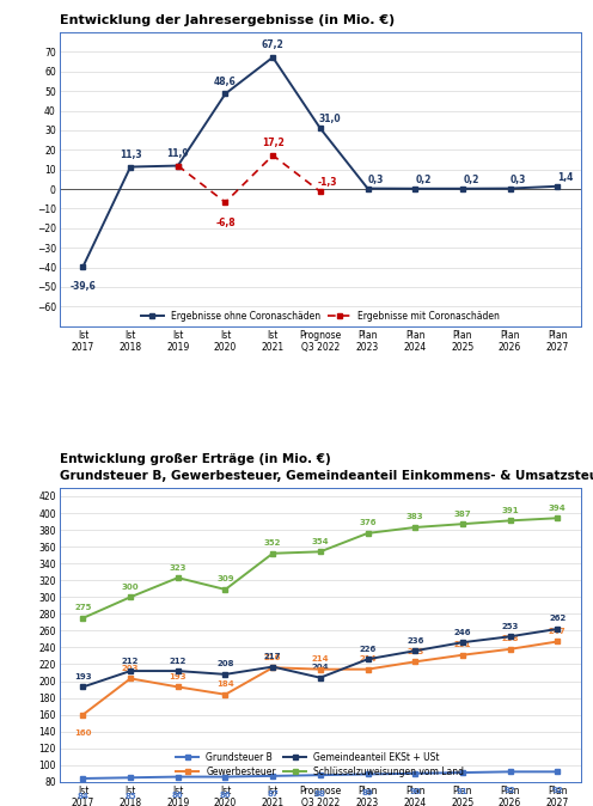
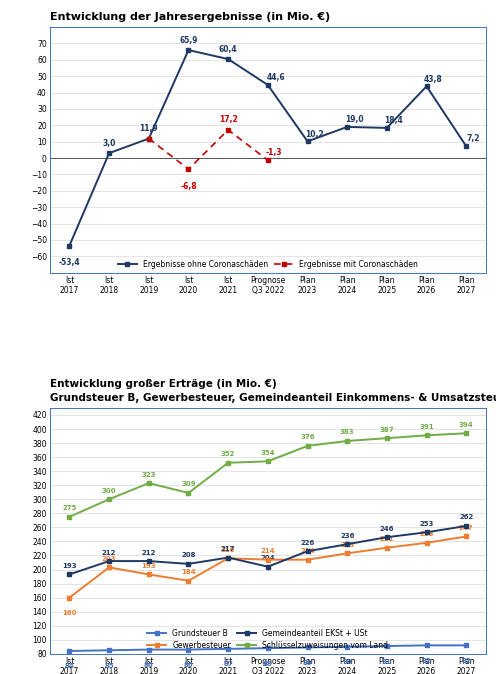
Entwicklung der Jahresergebnisse (in Mio. €)/Ergebnisse ohne Coronaschäden/Ist 2017: -39,6 -> -53,4
Entwicklung der Jahresergebnisse (in Mio. €)/Ergebnisse ohne Coronaschäden/Ist 2018: 11,3 -> 3,0
Entwicklung der Jahresergebnisse (in Mio. €)/Ergebnisse ohne Coronaschäden/Ist 2020: 48,6 -> 65,9
Entwicklung der Jahresergebnisse (in Mio. €)/Ergebnisse ohne Coronaschäden/Ist 2021: 67,2 -> 60,4
Entwicklung der Jahresergebnisse (in Mio. €)/Ergebnisse ohne Coronaschäden/Prognose Q3 2022: 31,0 -> 44,6
Entwicklung der Jahresergebnisse (in Mio. €)/Ergebnisse ohne Coronaschäden/Plan 2023: 0,3 -> 10,2
Entwicklung der Jahresergebnisse (in Mio. €)/Ergebnisse ohne Coronaschäden/Plan 2024: 0,2 -> 19,0
Entwicklung der Jahresergebnisse (in Mio. €)/Ergebnisse ohne Coronaschäden/Plan 2025: 0,2 -> 18,4
Entwicklung der Jahresergebnisse (in Mio. €)/Ergebnisse ohne Coronaschäden/Plan 2026: 0,3 -> 43,8
Entwicklung der Jahresergebnisse (in Mio. €)/Ergebnisse ohne Coronaschäden/Plan 2027: 1,4 -> 7,2
